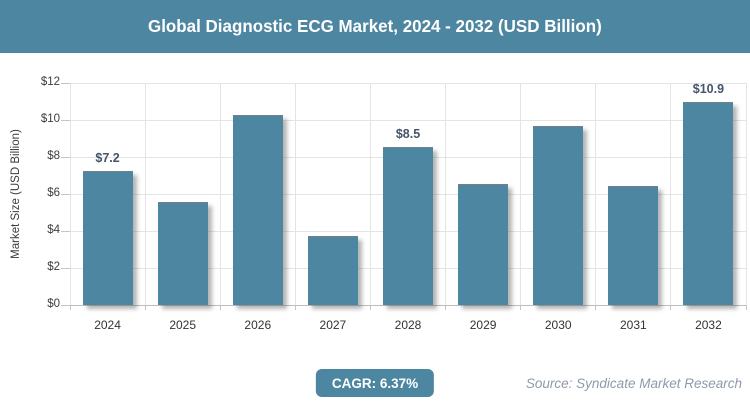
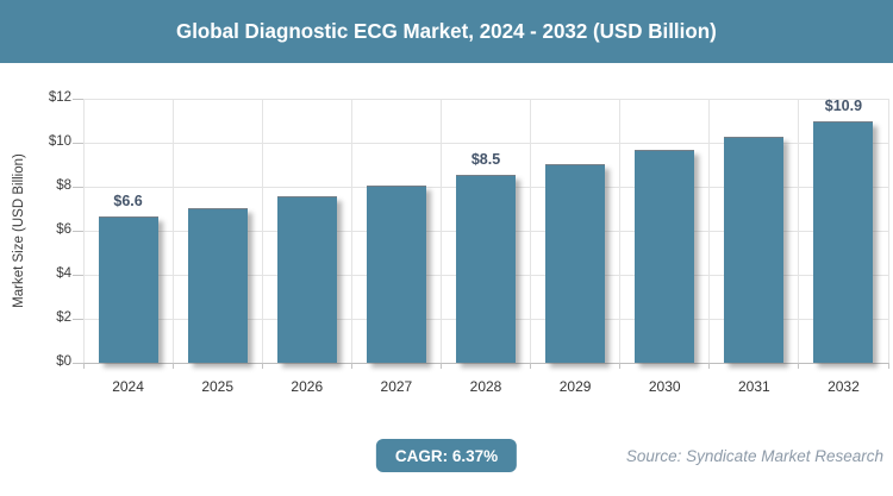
2024: $7.2 -> $6.6
2025: $5.5 -> $7.0
2026: $10.2 -> $7.5
2027: $3.7 -> $8.0
2029: $6.5 -> $9.0
2031: $6.4 -> $10.2
